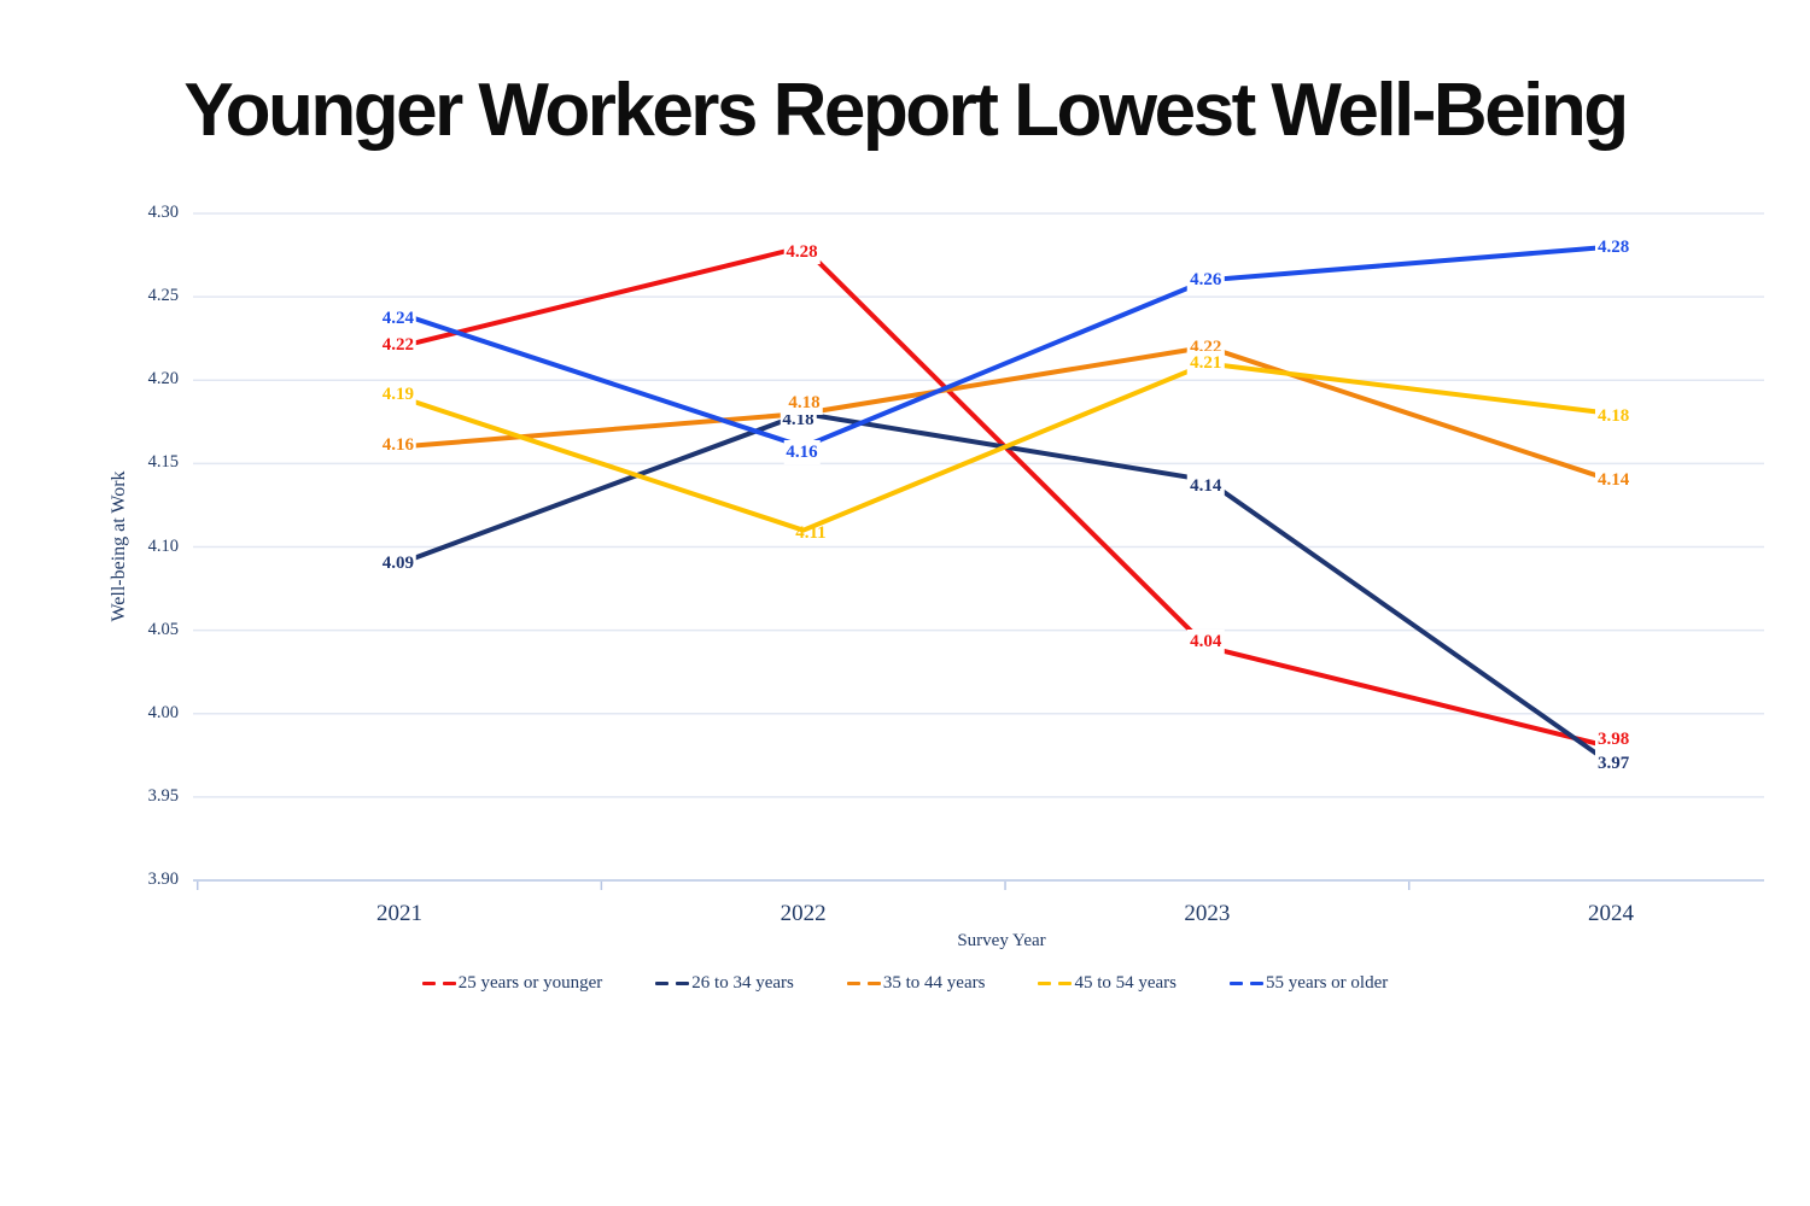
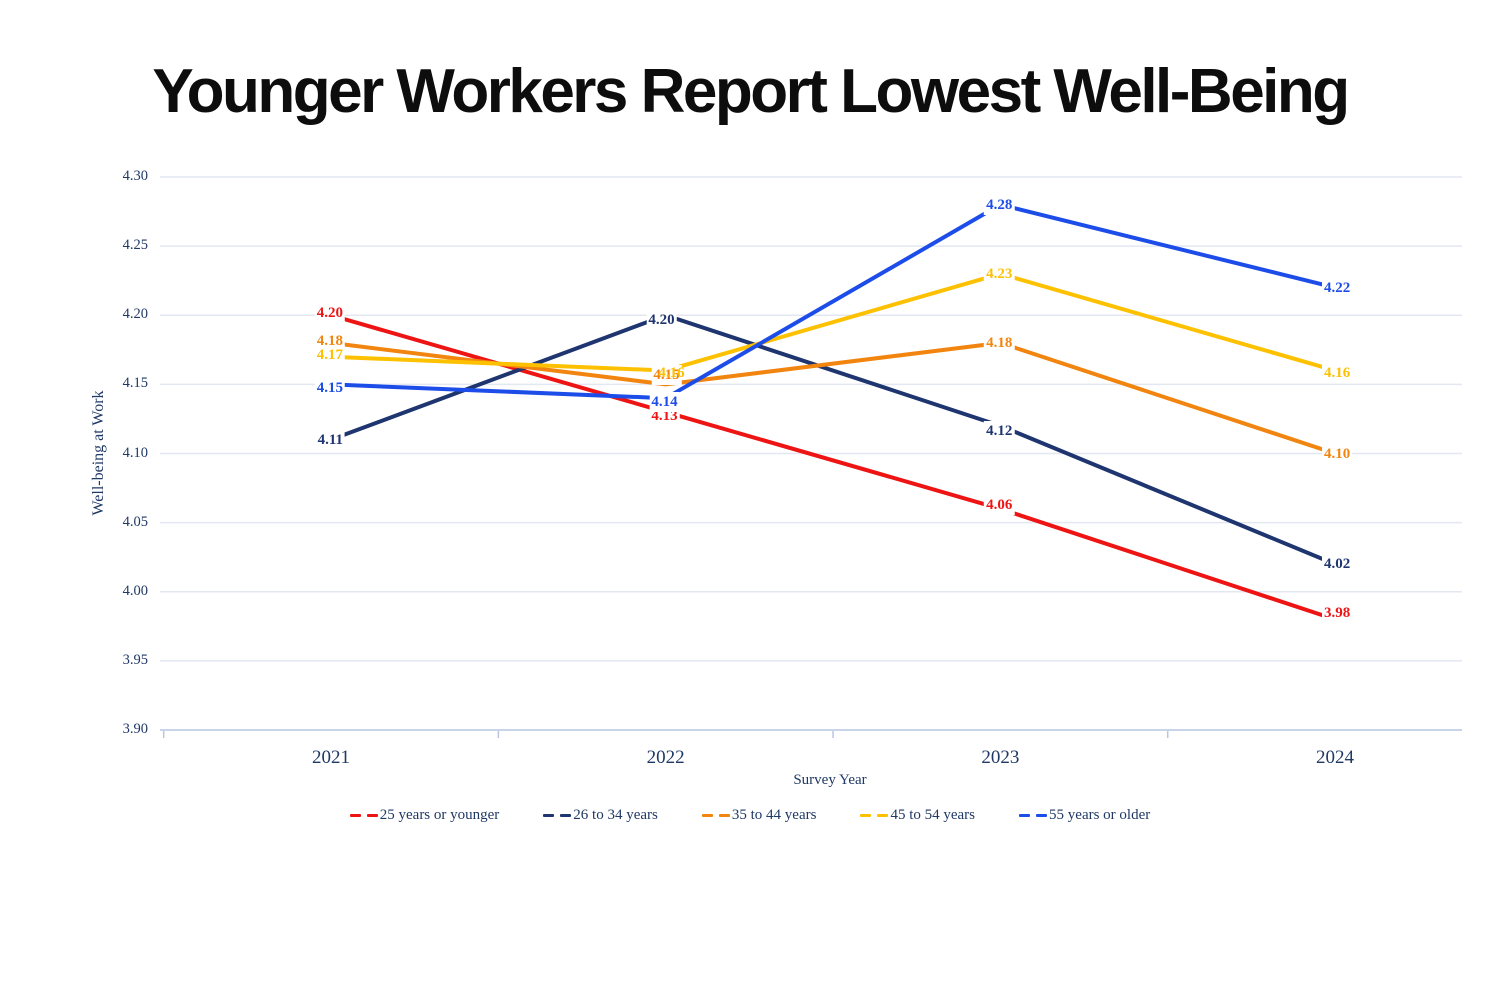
25 years or younger/2021: 4.22 -> 4.20
26 to 34 years/2021: 4.09 -> 4.11
35 to 44 years/2021: 4.16 -> 4.18
45 to 54 years/2021: 4.19 -> 4.17
55 years or older/2021: 4.24 -> 4.15
25 years or younger/2022: 4.28 -> 4.13
26 to 34 years/2022: 4.18 -> 4.20
35 to 44 years/2022: 4.18 -> 4.15
45 to 54 years/2022: 4.11 -> 4.16
55 years or older/2022: 4.16 -> 4.14
25 years or younger/2023: 4.04 -> 4.06
26 to 34 years/2023: 4.14 -> 4.12
35 to 44 years/2023: 4.22 -> 4.18
45 to 54 years/2023: 4.21 -> 4.23
55 years or older/2023: 4.26 -> 4.28
26 to 34 years/2024: 3.97 -> 4.02
35 to 44 years/2024: 4.14 -> 4.10
45 to 54 years/2024: 4.18 -> 4.16
55 years or older/2024: 4.28 -> 4.22
